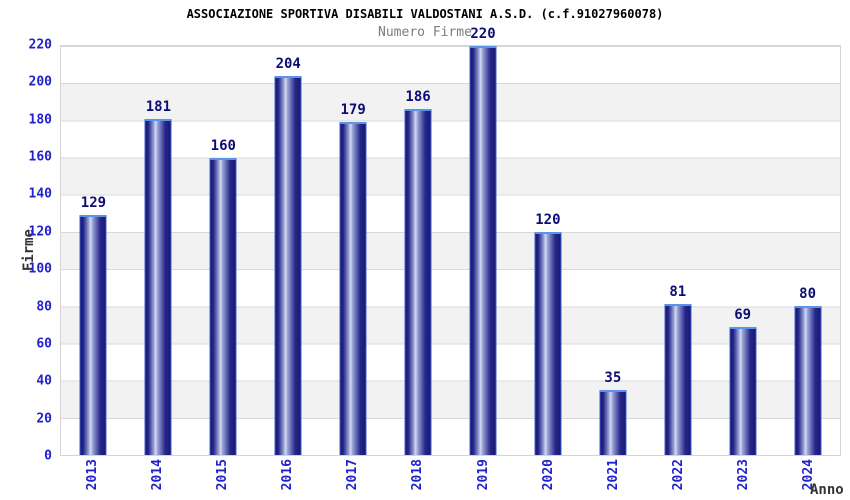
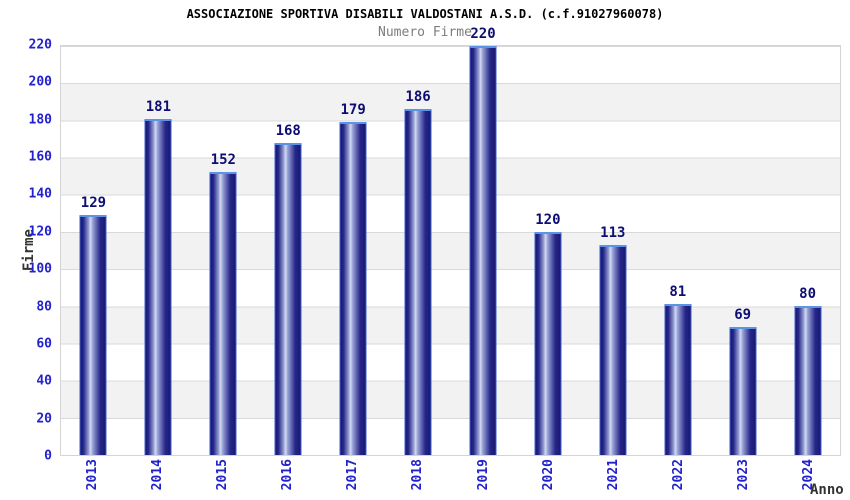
2015: 160 -> 152
2016: 204 -> 168
2021: 35 -> 113
